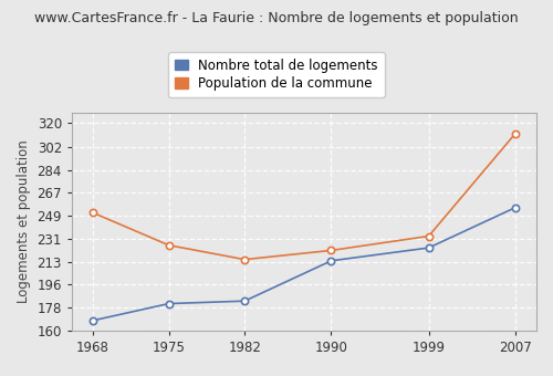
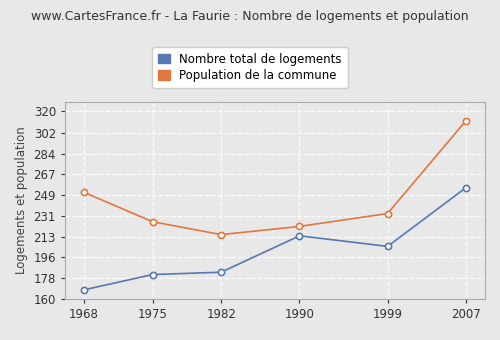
Nombre total de logements/1999: 224 -> 205
